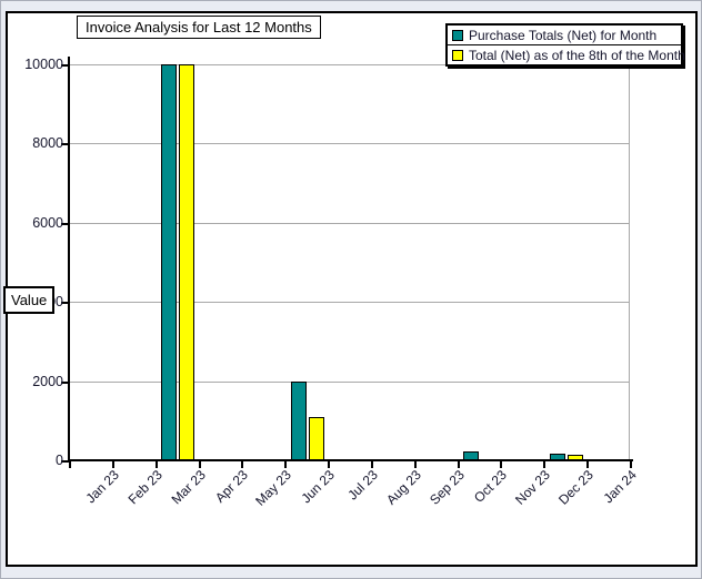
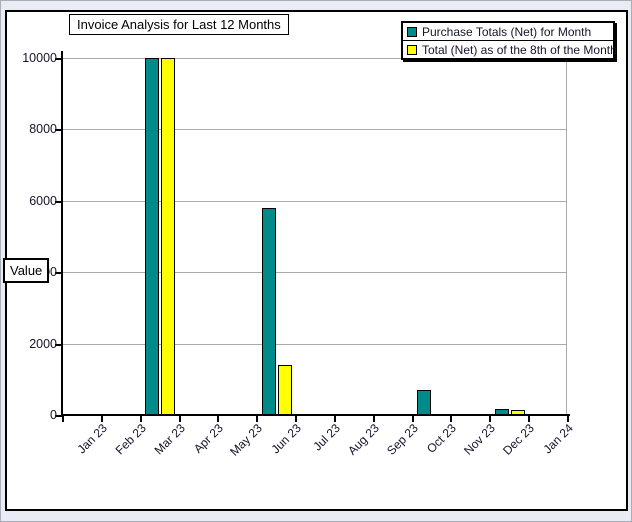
Purchase Totals (Net) for Month/Jun 23: 2000 -> 5800
Total (Net) as of the 8th of the Month/Jun 23: 1100 -> 1400
Purchase Totals (Net) for Month/Oct 23: 200 -> 700
